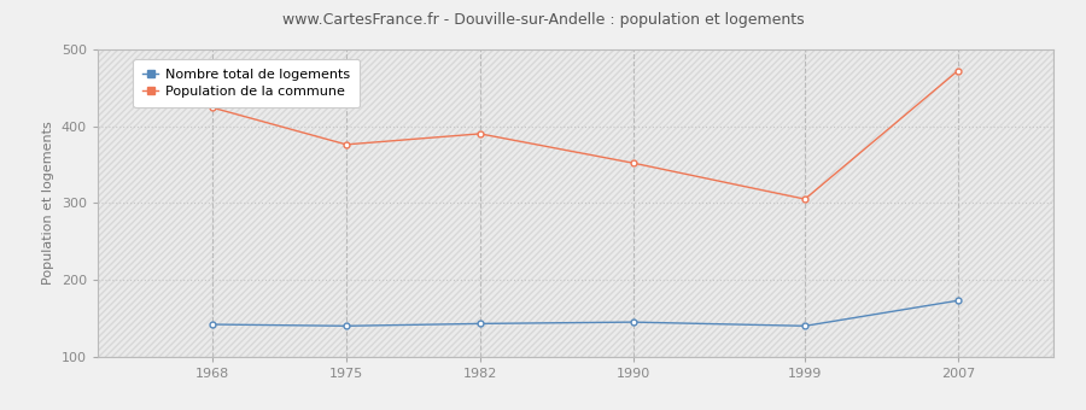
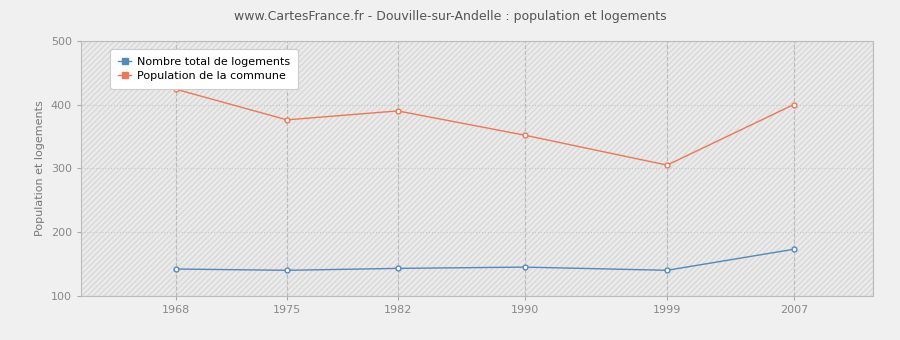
Population de la commune/2007: 472 -> 400
